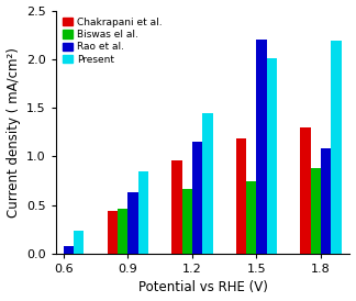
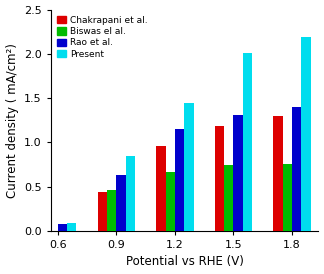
Present/0.6: 0.24 -> 0.09
Rao et al./1.5: 2.20 -> 1.31
Biswas el al./1.8: 0.88 -> 0.75
Rao et al./1.8: 1.08 -> 1.40
